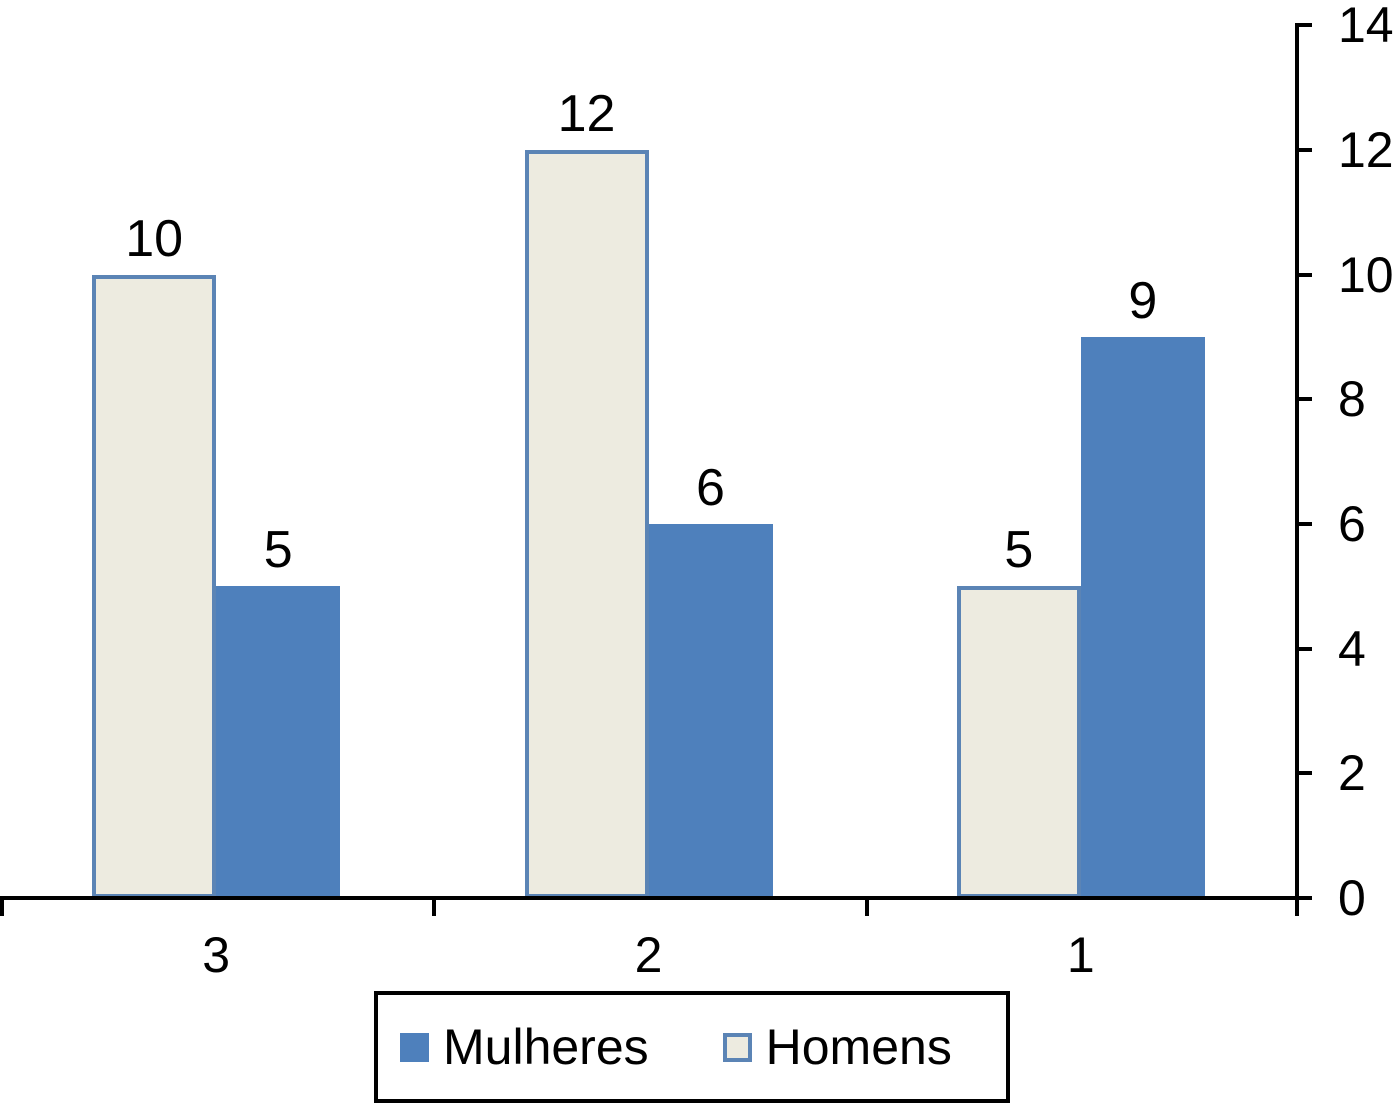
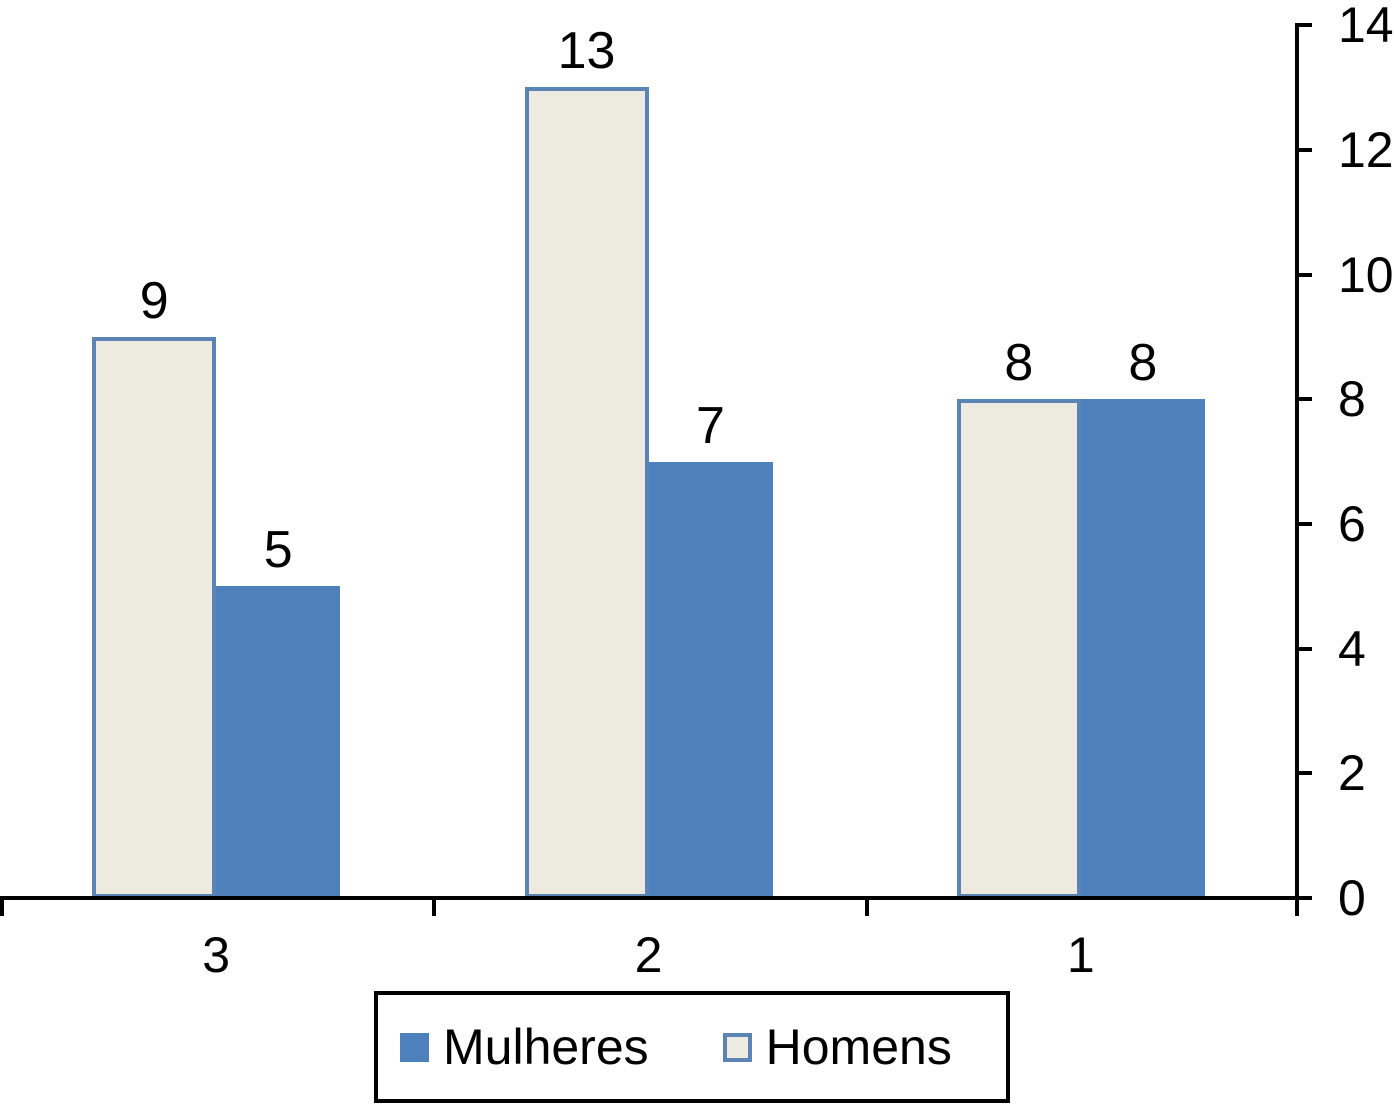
Homens/3: 10 -> 9
Homens/2: 12 -> 13
Mulheres/2: 6 -> 7
Homens/1: 5 -> 8
Mulheres/1: 9 -> 8
